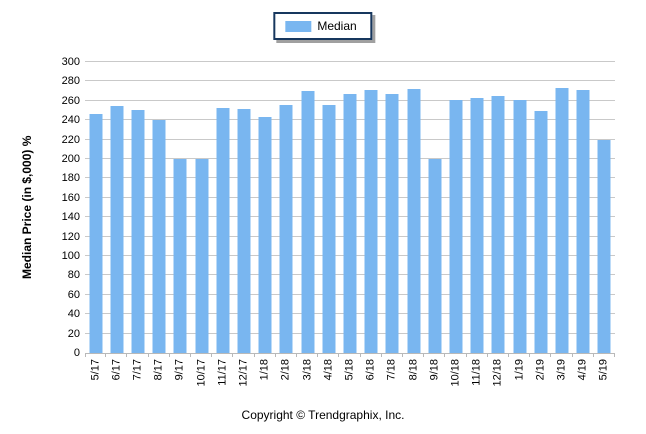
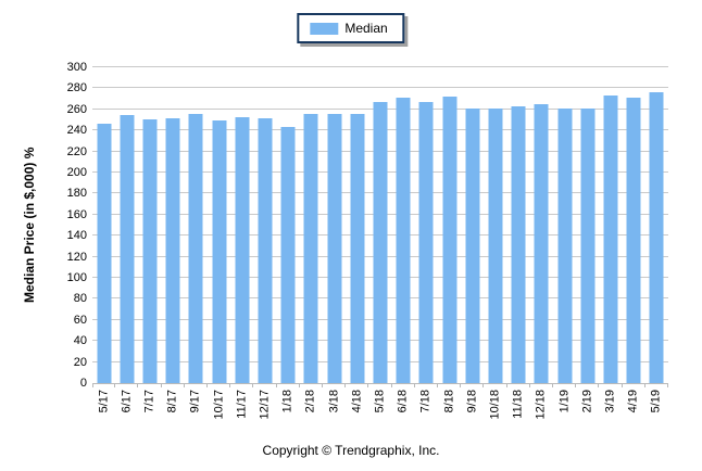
8/17: 240 -> 250
9/17: 200 -> 260
10/17: 200 -> 250
3/18: 270 -> 260
9/18: 200 -> 260
2/19: 250 -> 260
5/19: 220 -> 280
